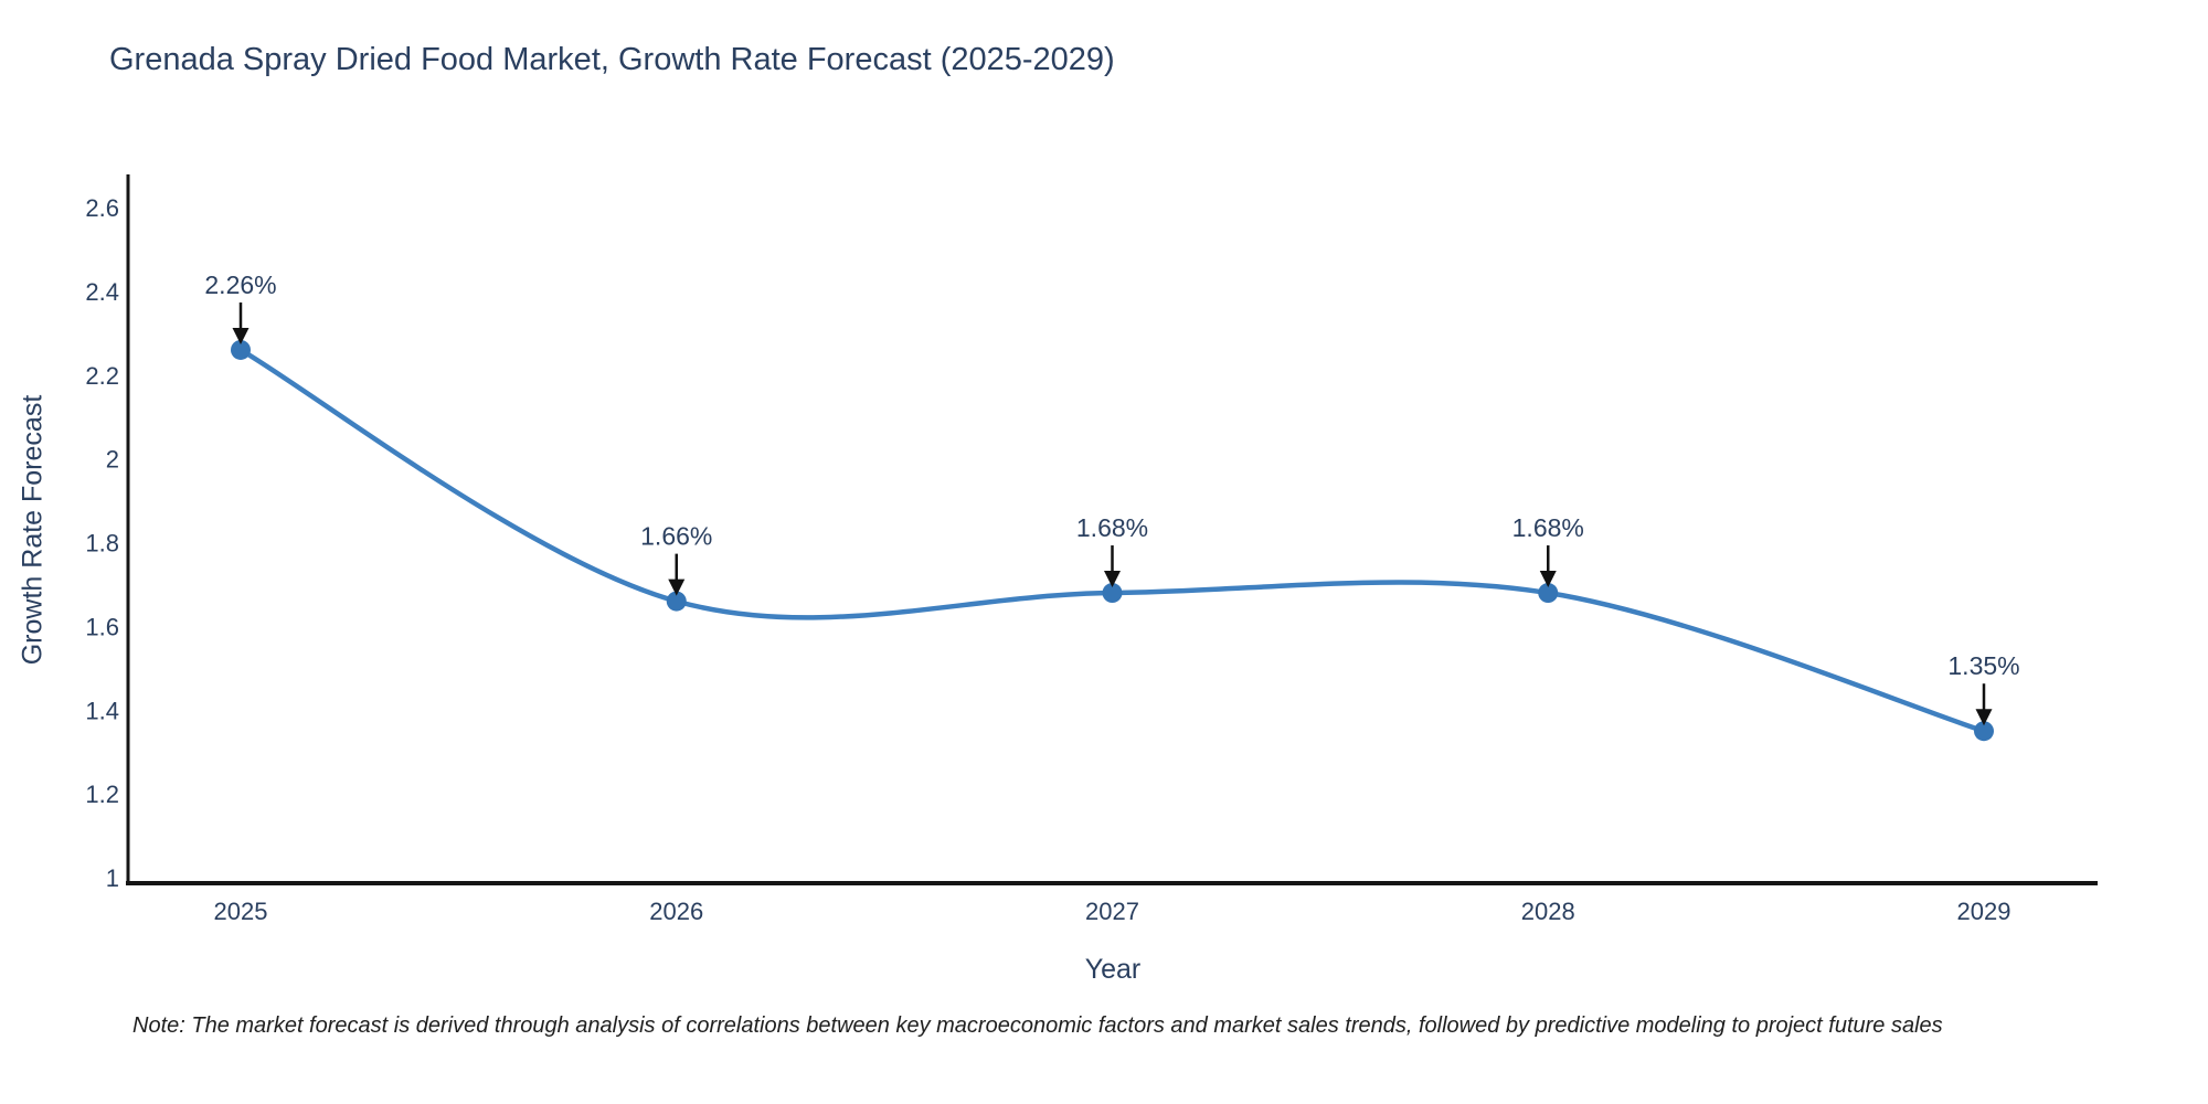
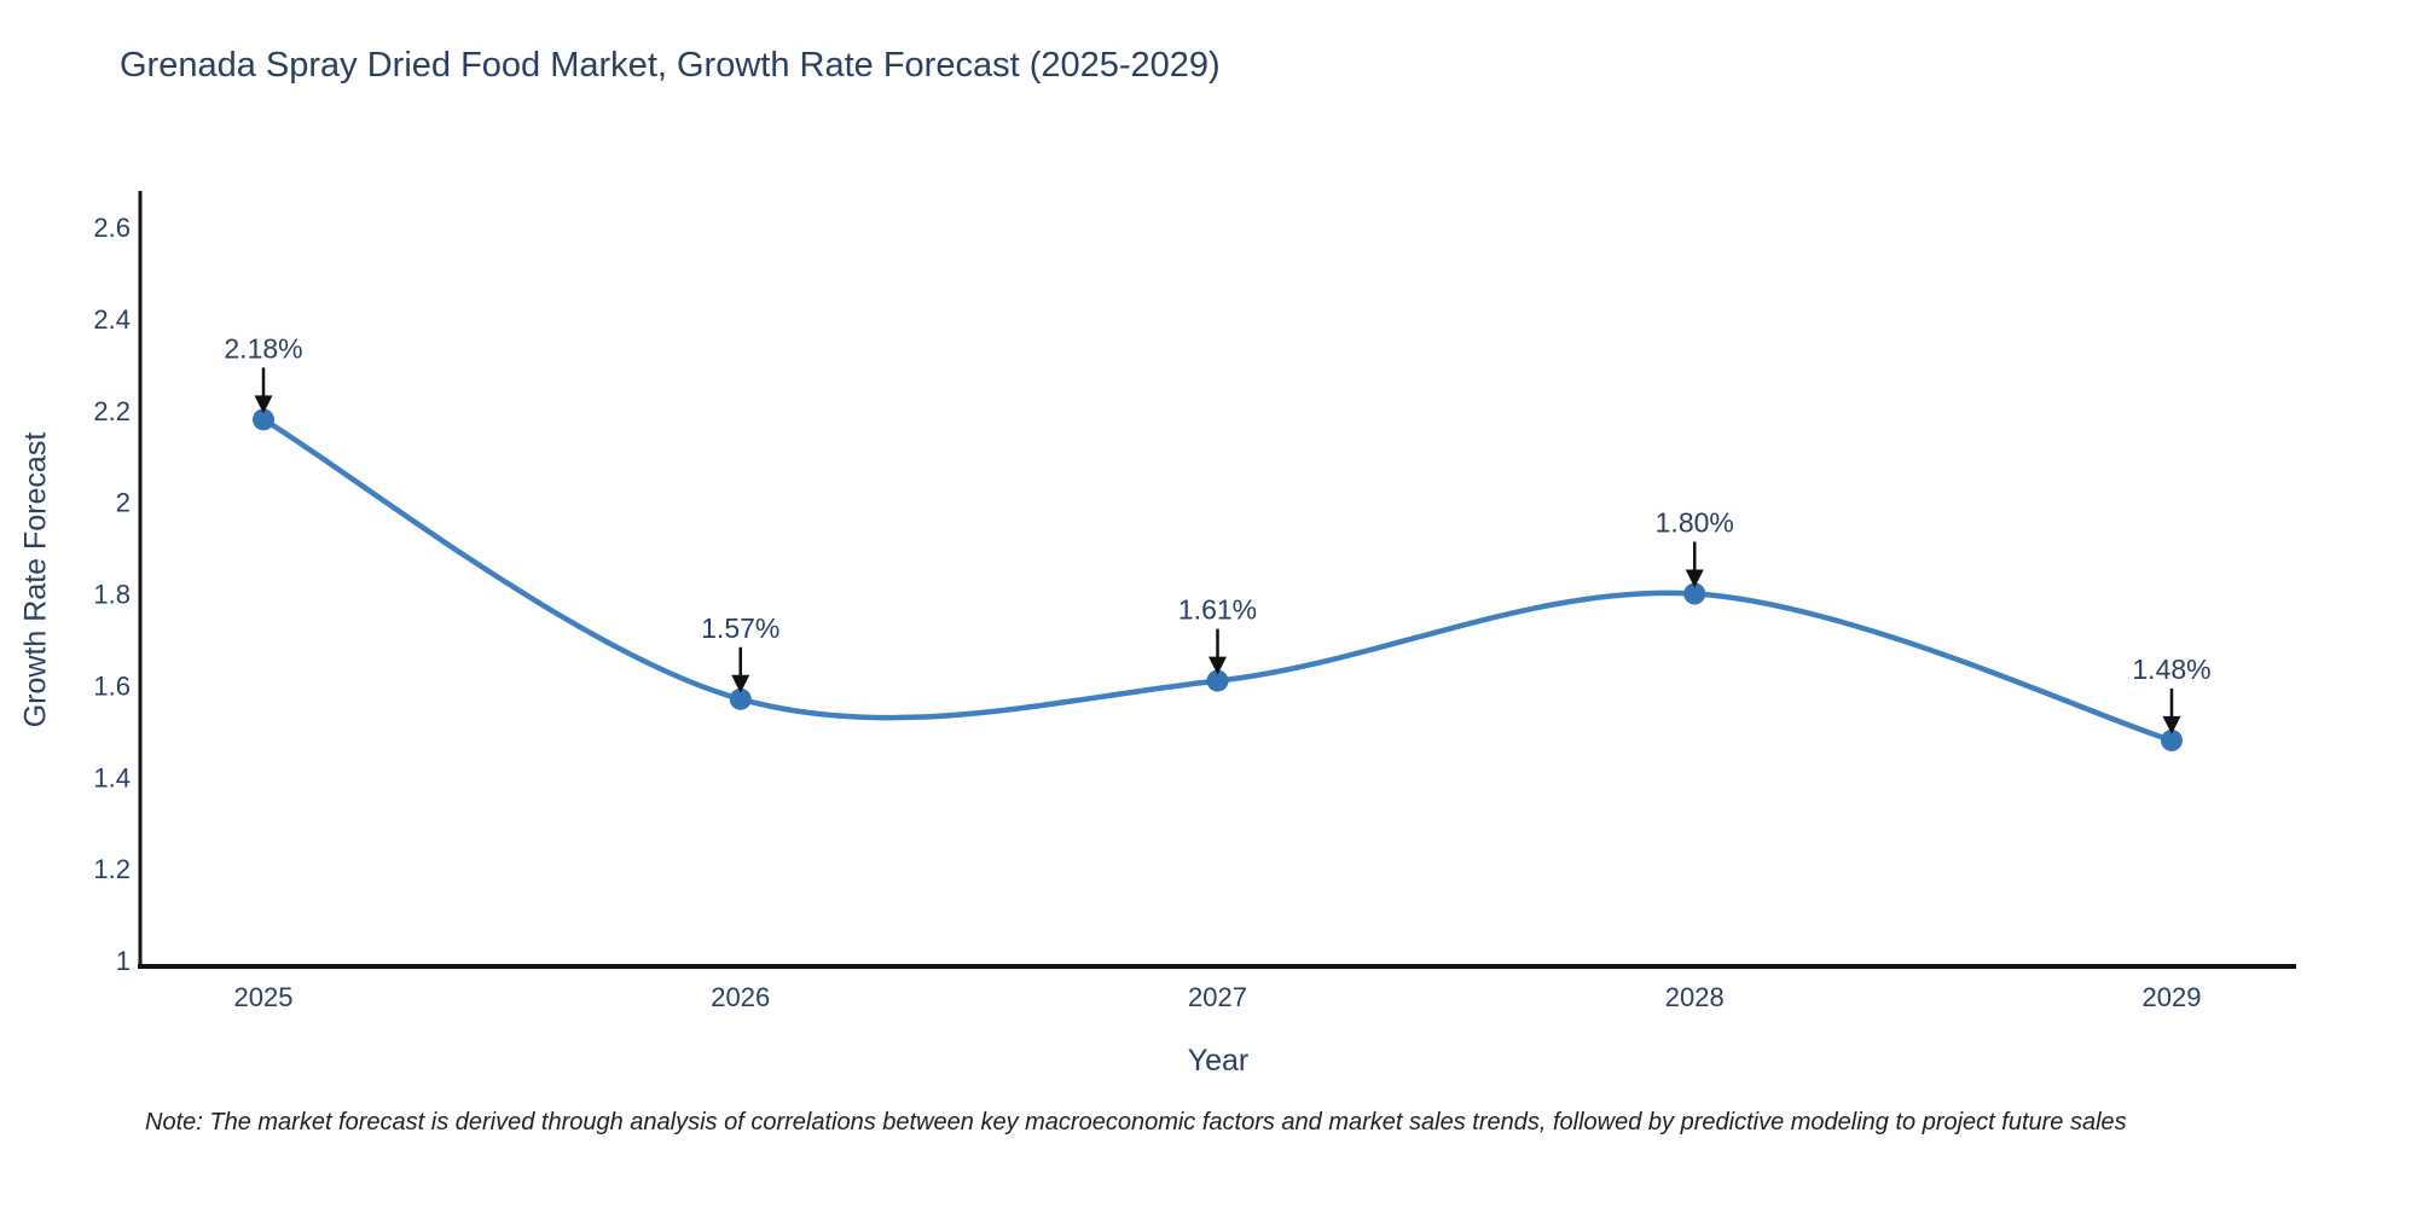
2025: 2.26% -> 2.18%
2026: 1.66% -> 1.57%
2027: 1.68% -> 1.61%
2028: 1.68% -> 1.80%
2029: 1.35% -> 1.48%
